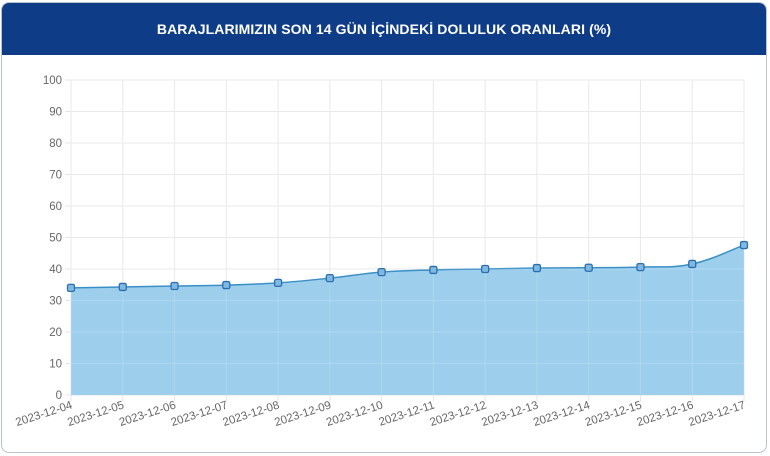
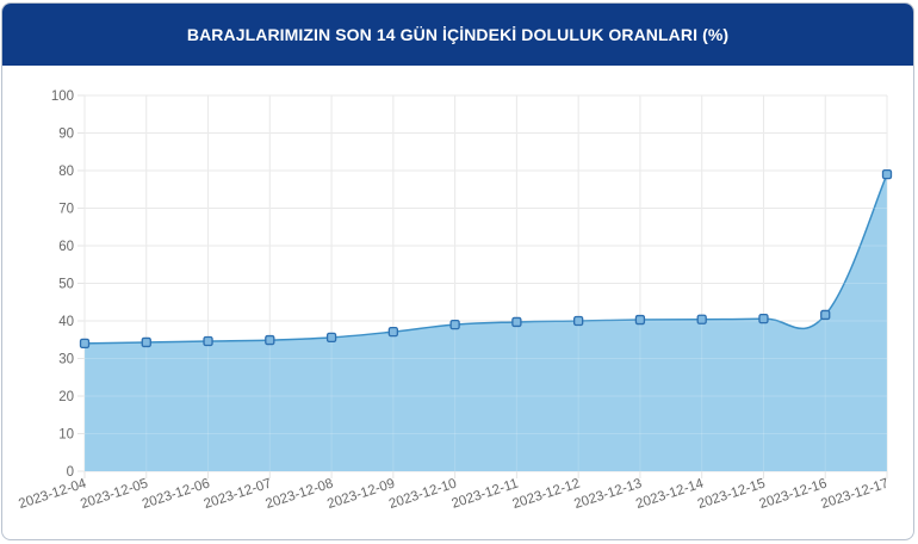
2023-12-17: 48 -> 79
